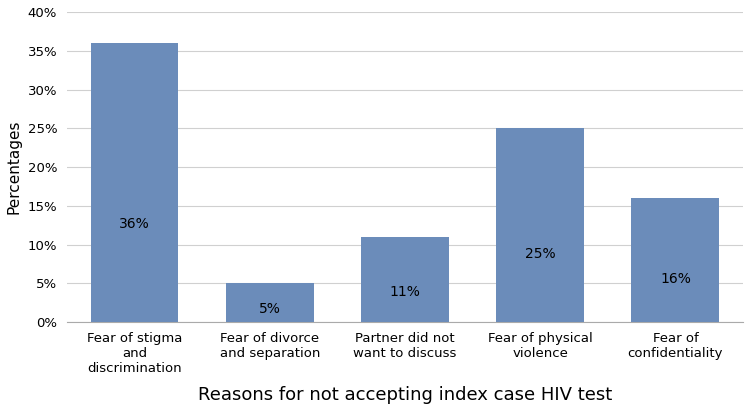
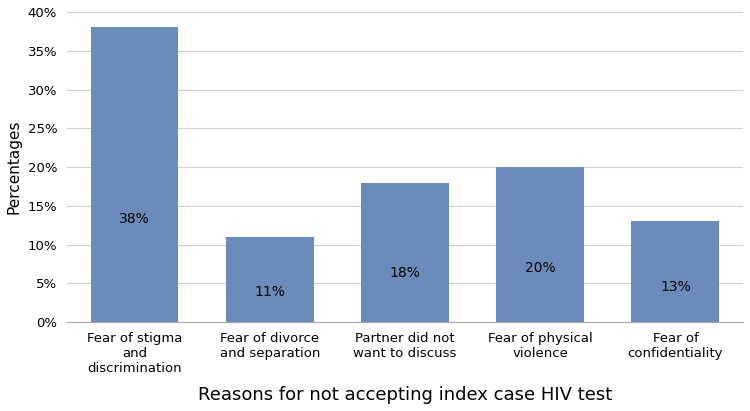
Fear of stigma and discrimination: 36% -> 38%
Fear of divorce and separation: 5% -> 11%
Partner did not want to discuss: 11% -> 18%
Fear of physical violence: 25% -> 20%
Fear of confidentiality: 16% -> 13%
